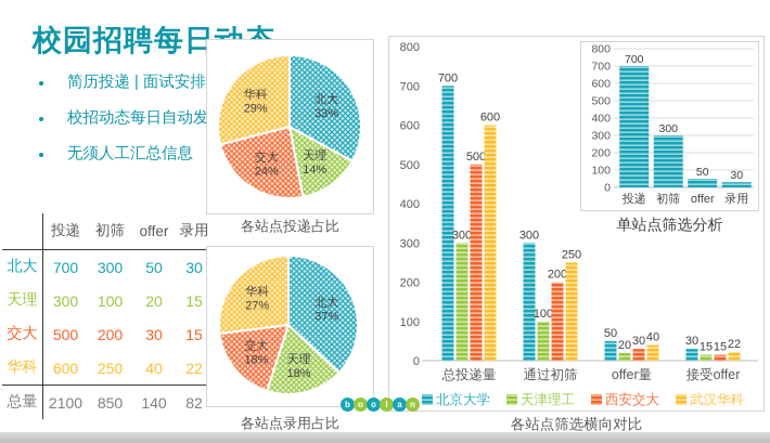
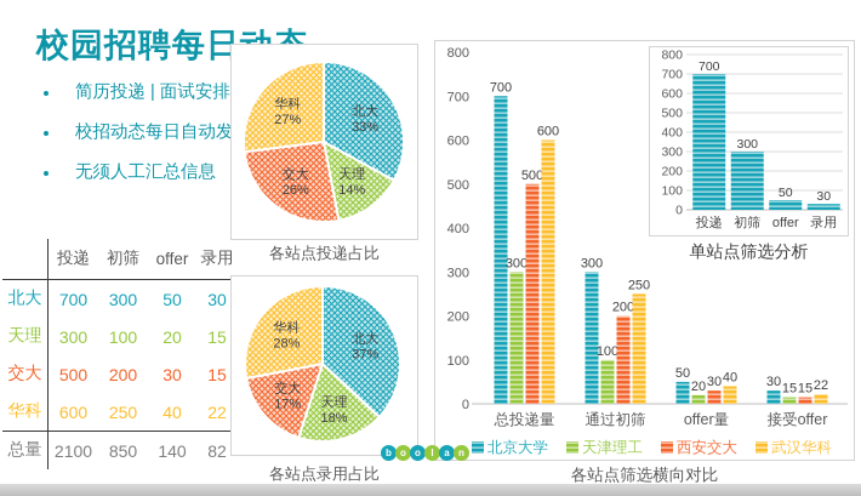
各站点投递占比/交大: 24% -> 26%
各站点投递占比/华科: 29% -> 27%
各站点录用占比/交大: 18% -> 17%
各站点录用占比/华科: 27% -> 28%
